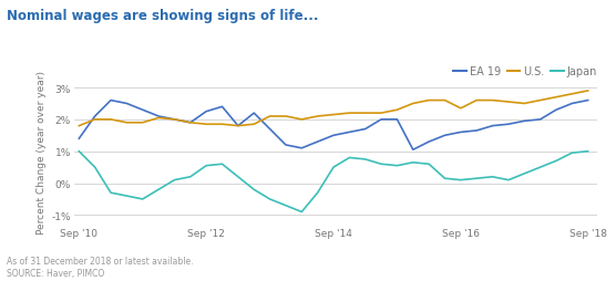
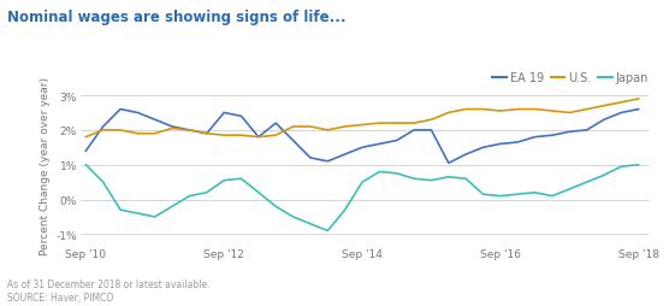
EA 19/Sep '12: 2.25% -> 2.50%
U.S./Sep '16: 2.35% -> 2.55%
